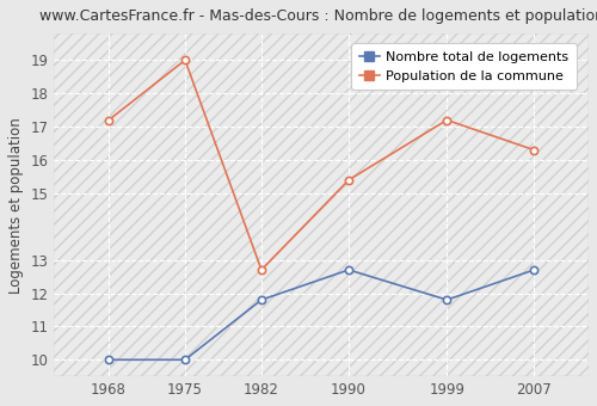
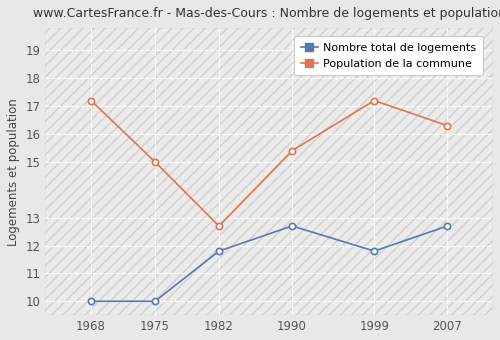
Population de la commune/1975: 19.0 -> 15.0
